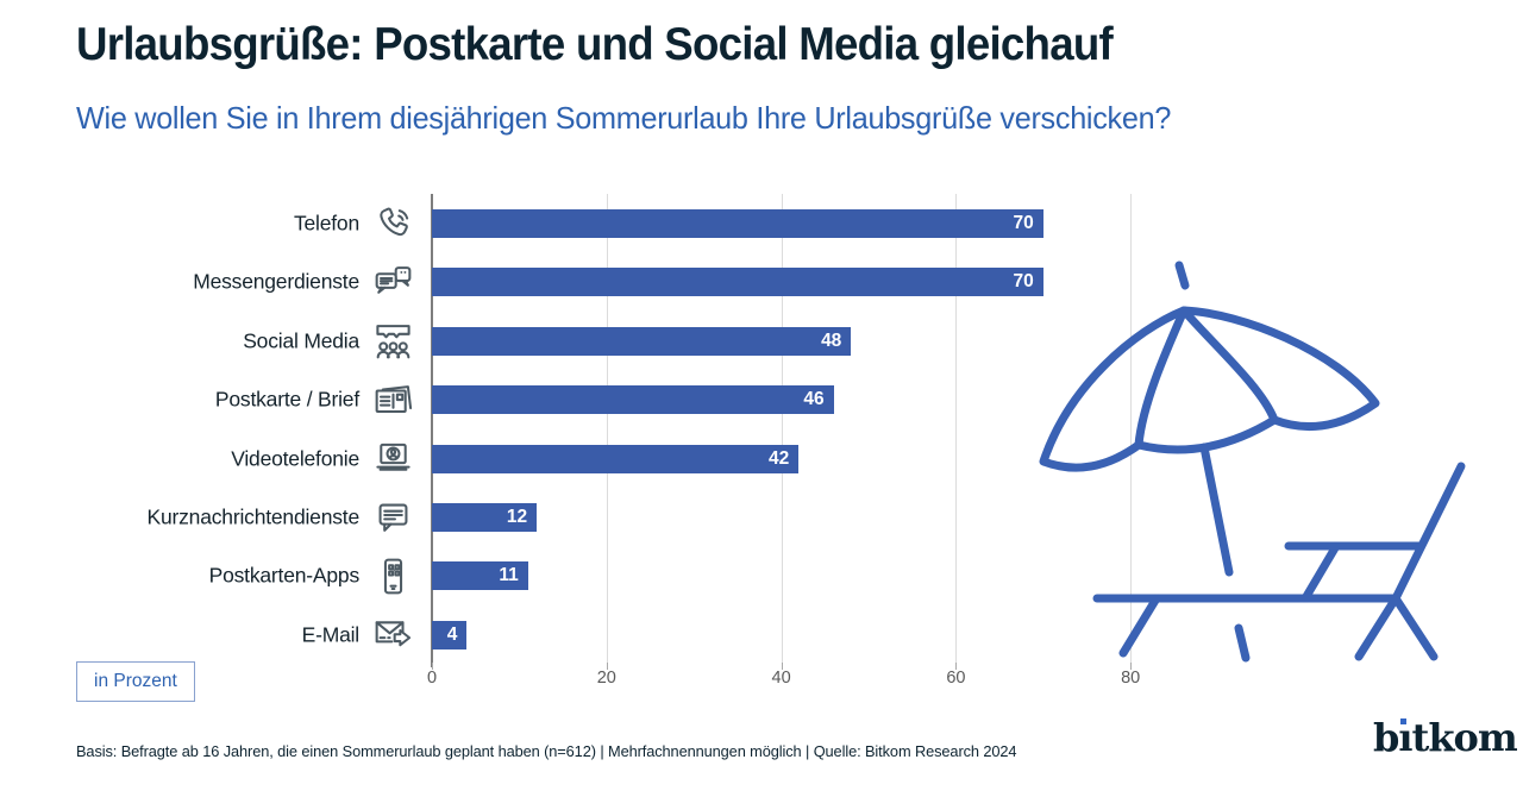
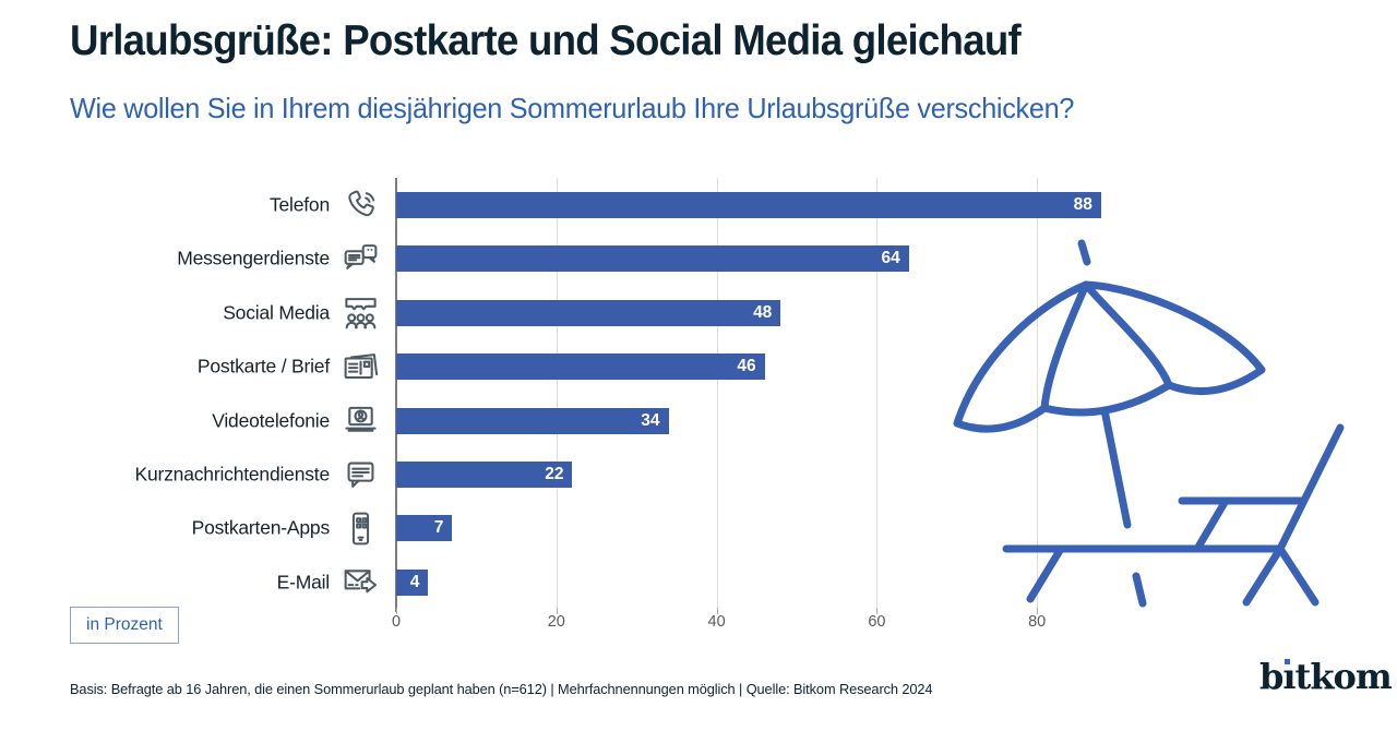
Telefon: 70 -> 88
Messengerdienste: 70 -> 64
Videotelefonie: 42 -> 34
Kurznachrichtendienste: 12 -> 22
Postkarten-Apps: 11 -> 7
